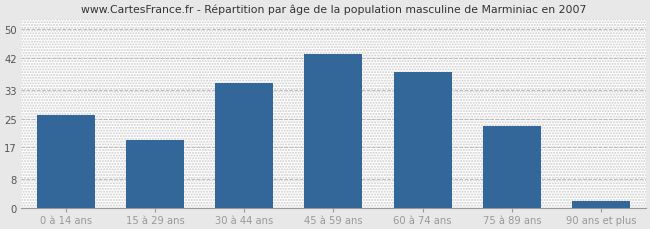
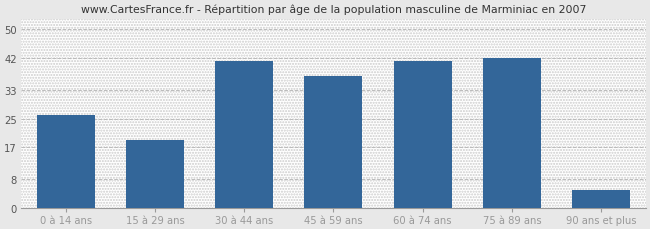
30 à 44 ans: 35 -> 41
45 à 59 ans: 43 -> 37
60 à 74 ans: 38 -> 41
75 à 89 ans: 23 -> 42
90 ans et plus: 2 -> 5
